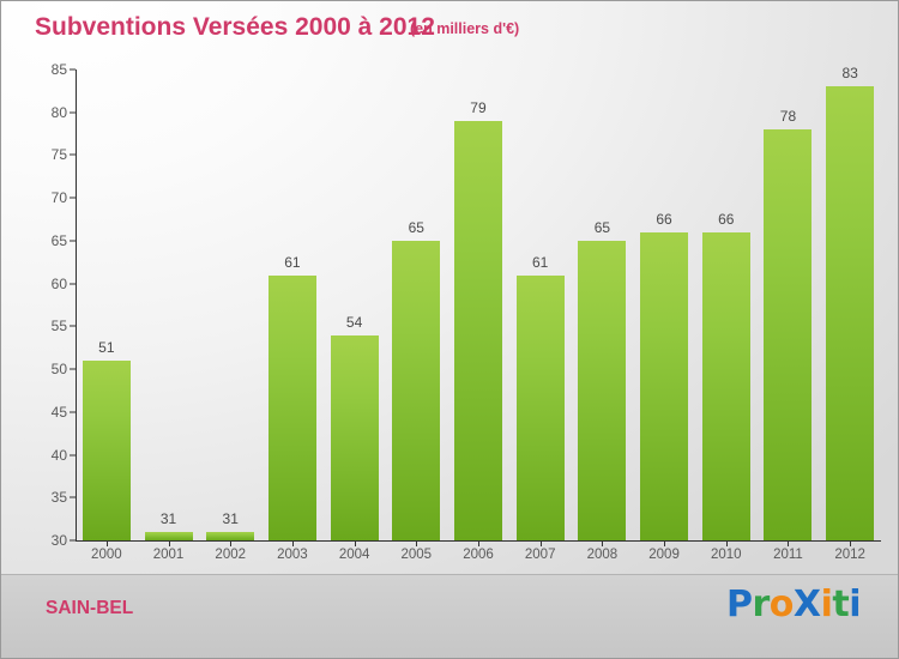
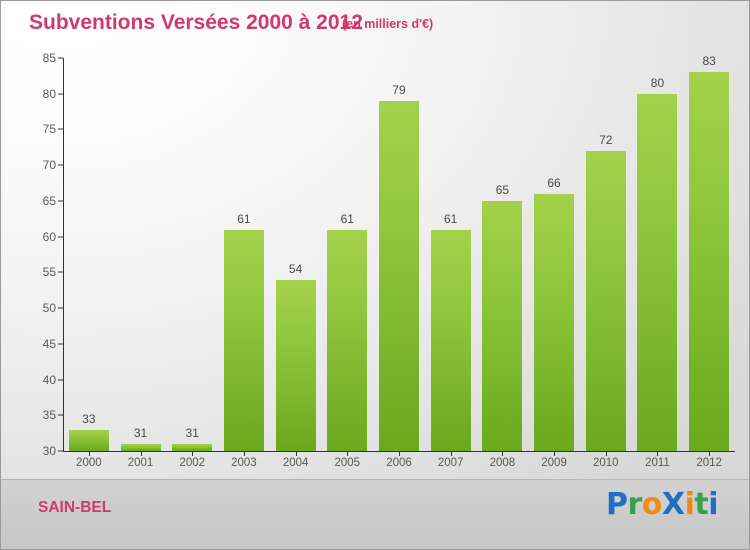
2000: 51 -> 33
2005: 65 -> 61
2010: 66 -> 72
2011: 78 -> 80
